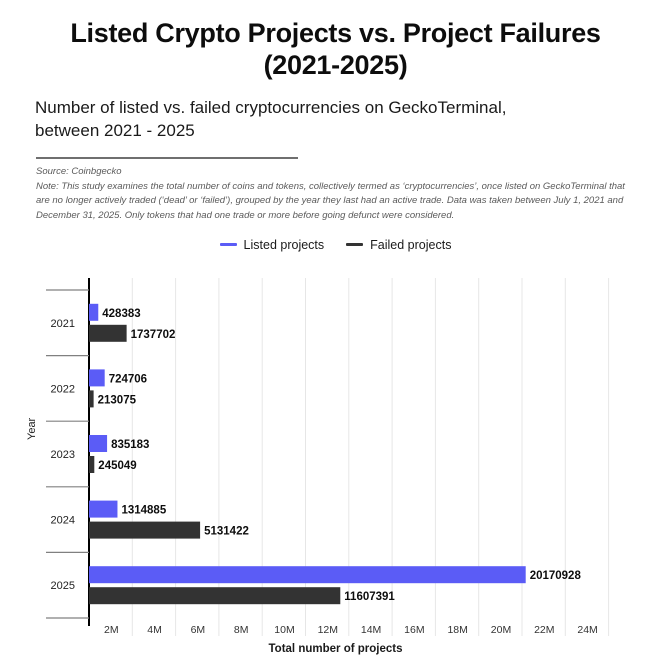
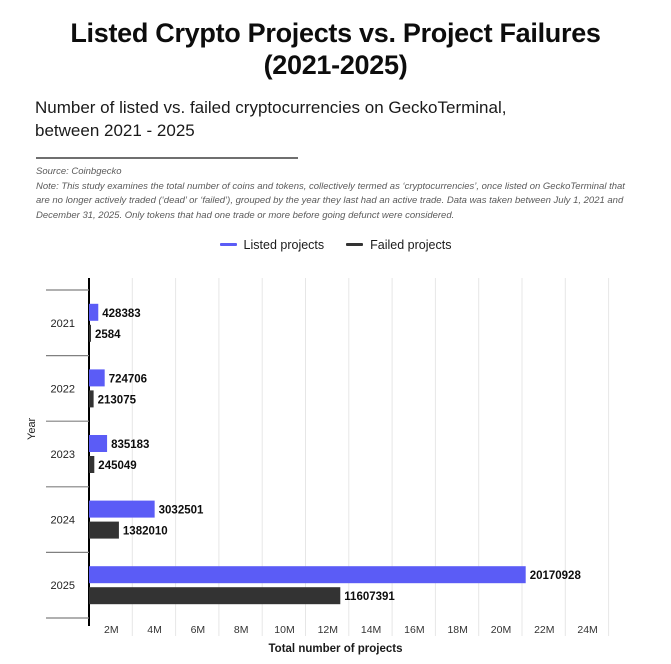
Failed projects/2021: 1737702 -> 2584
Listed projects/2024: 1314885 -> 3032501
Failed projects/2024: 5131422 -> 1382010
